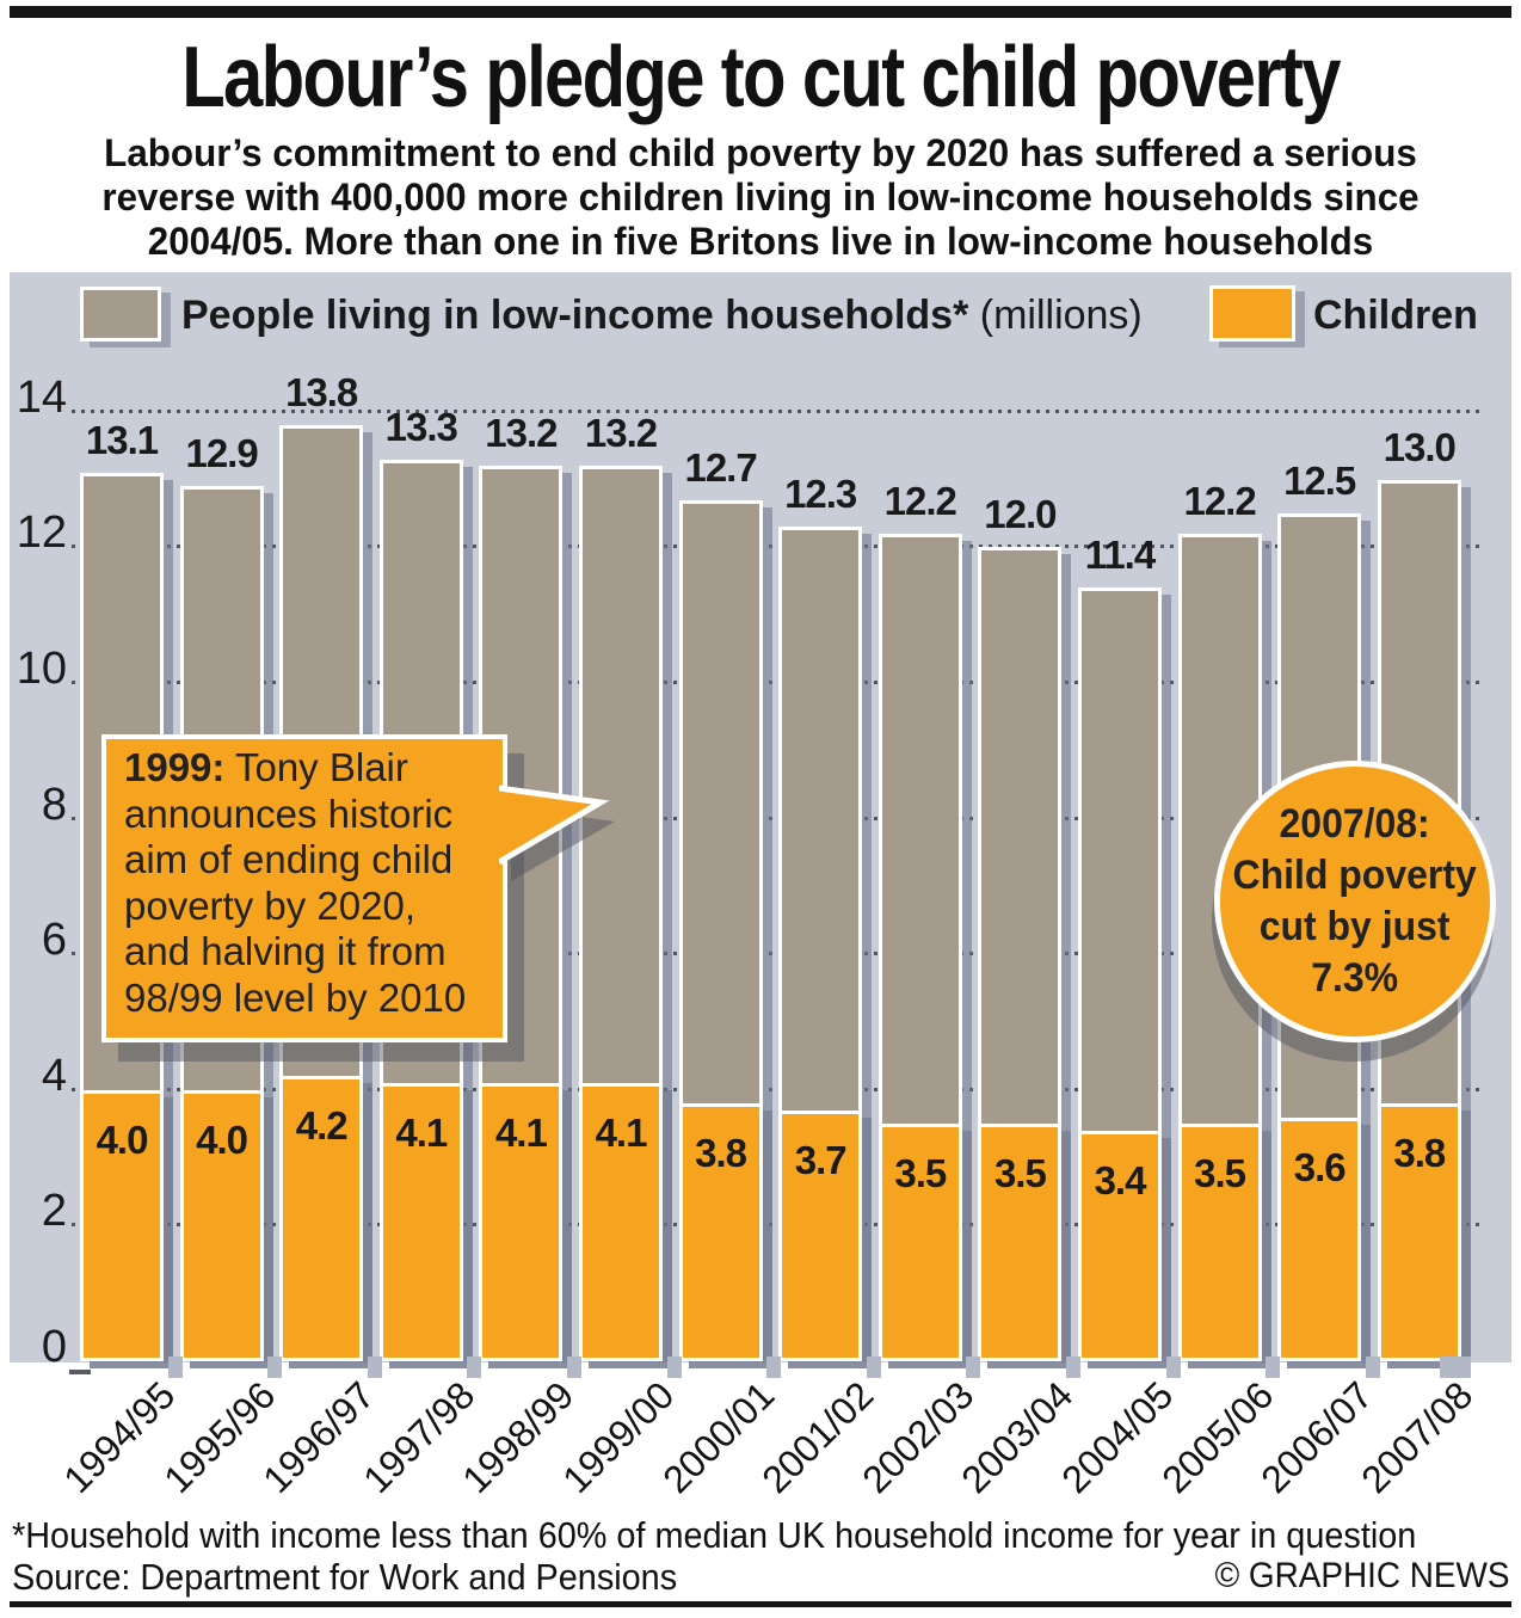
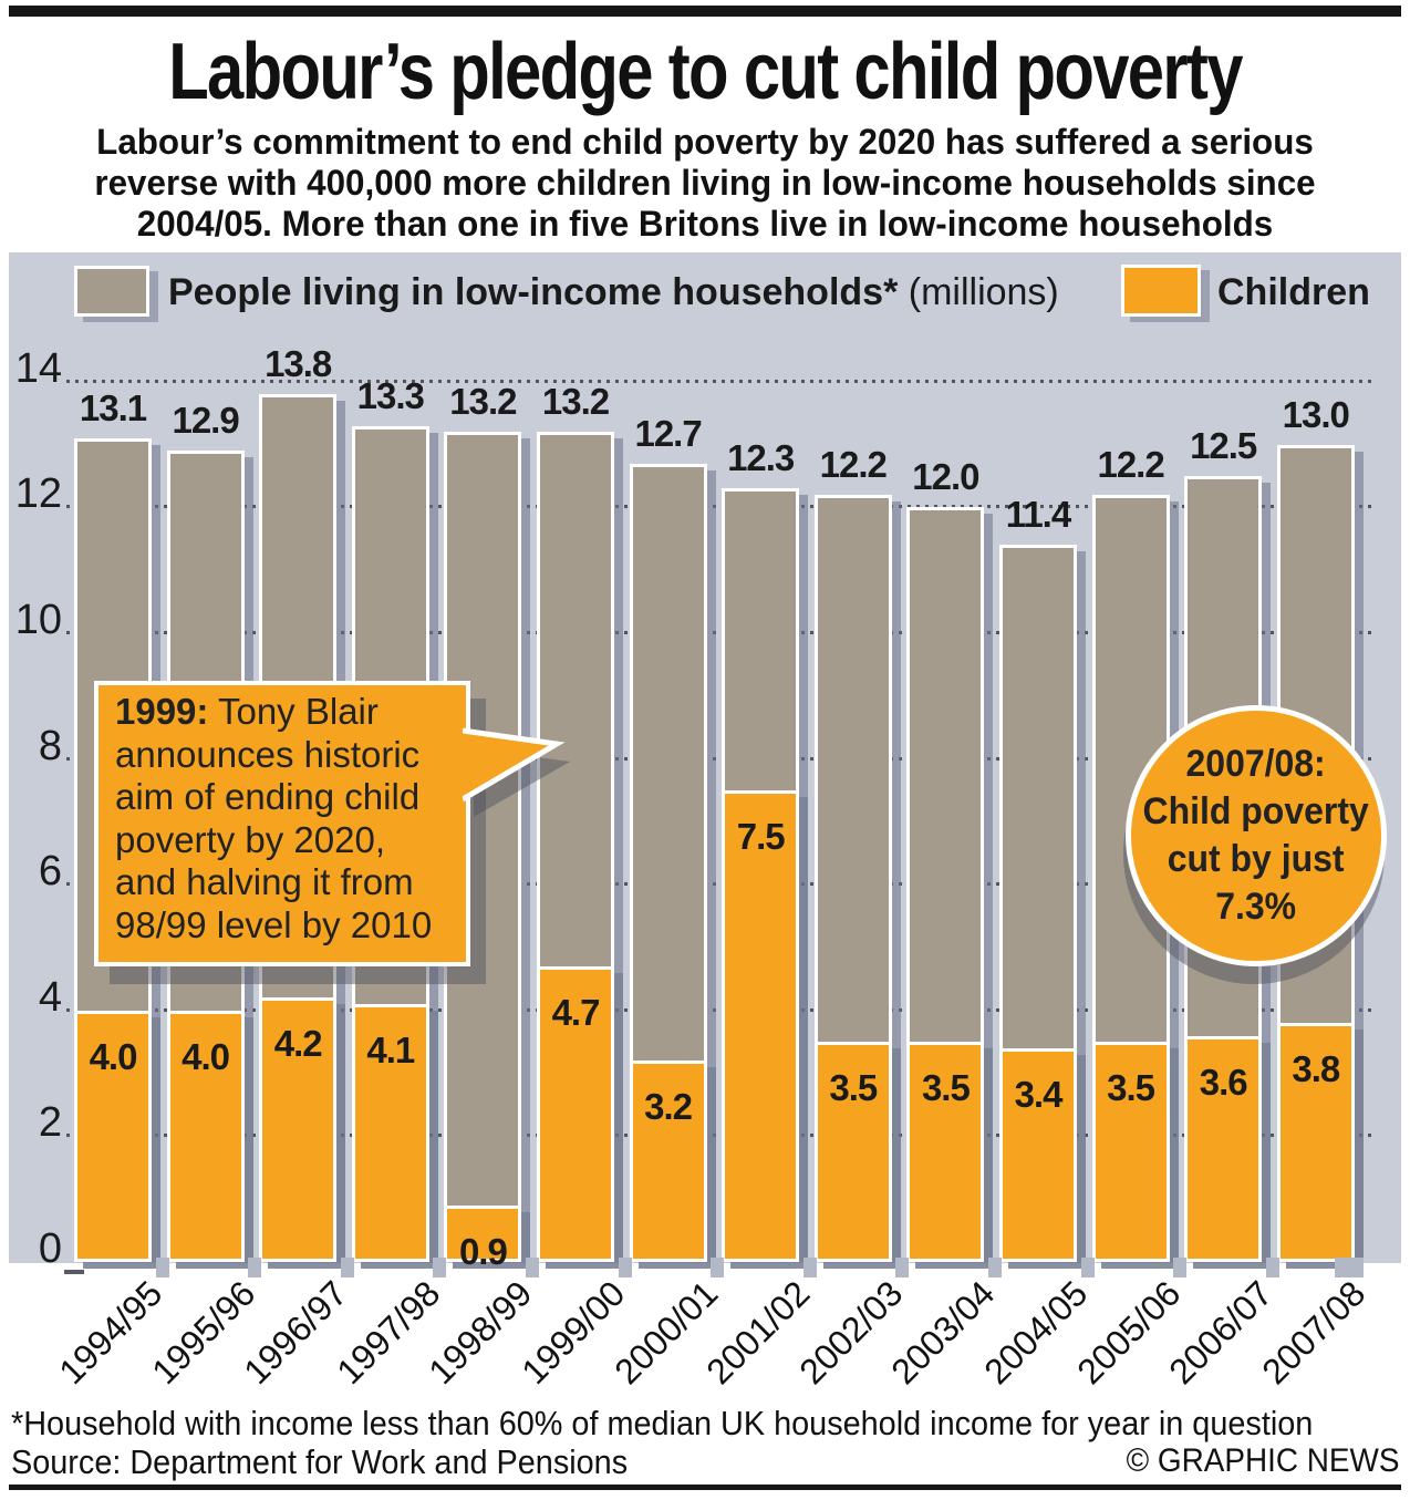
Children/1998/99: 4.1 -> 0.9
Children/1999/00: 4.1 -> 4.7
Children/2000/01: 3.8 -> 3.2
Children/2001/02: 3.7 -> 7.5
